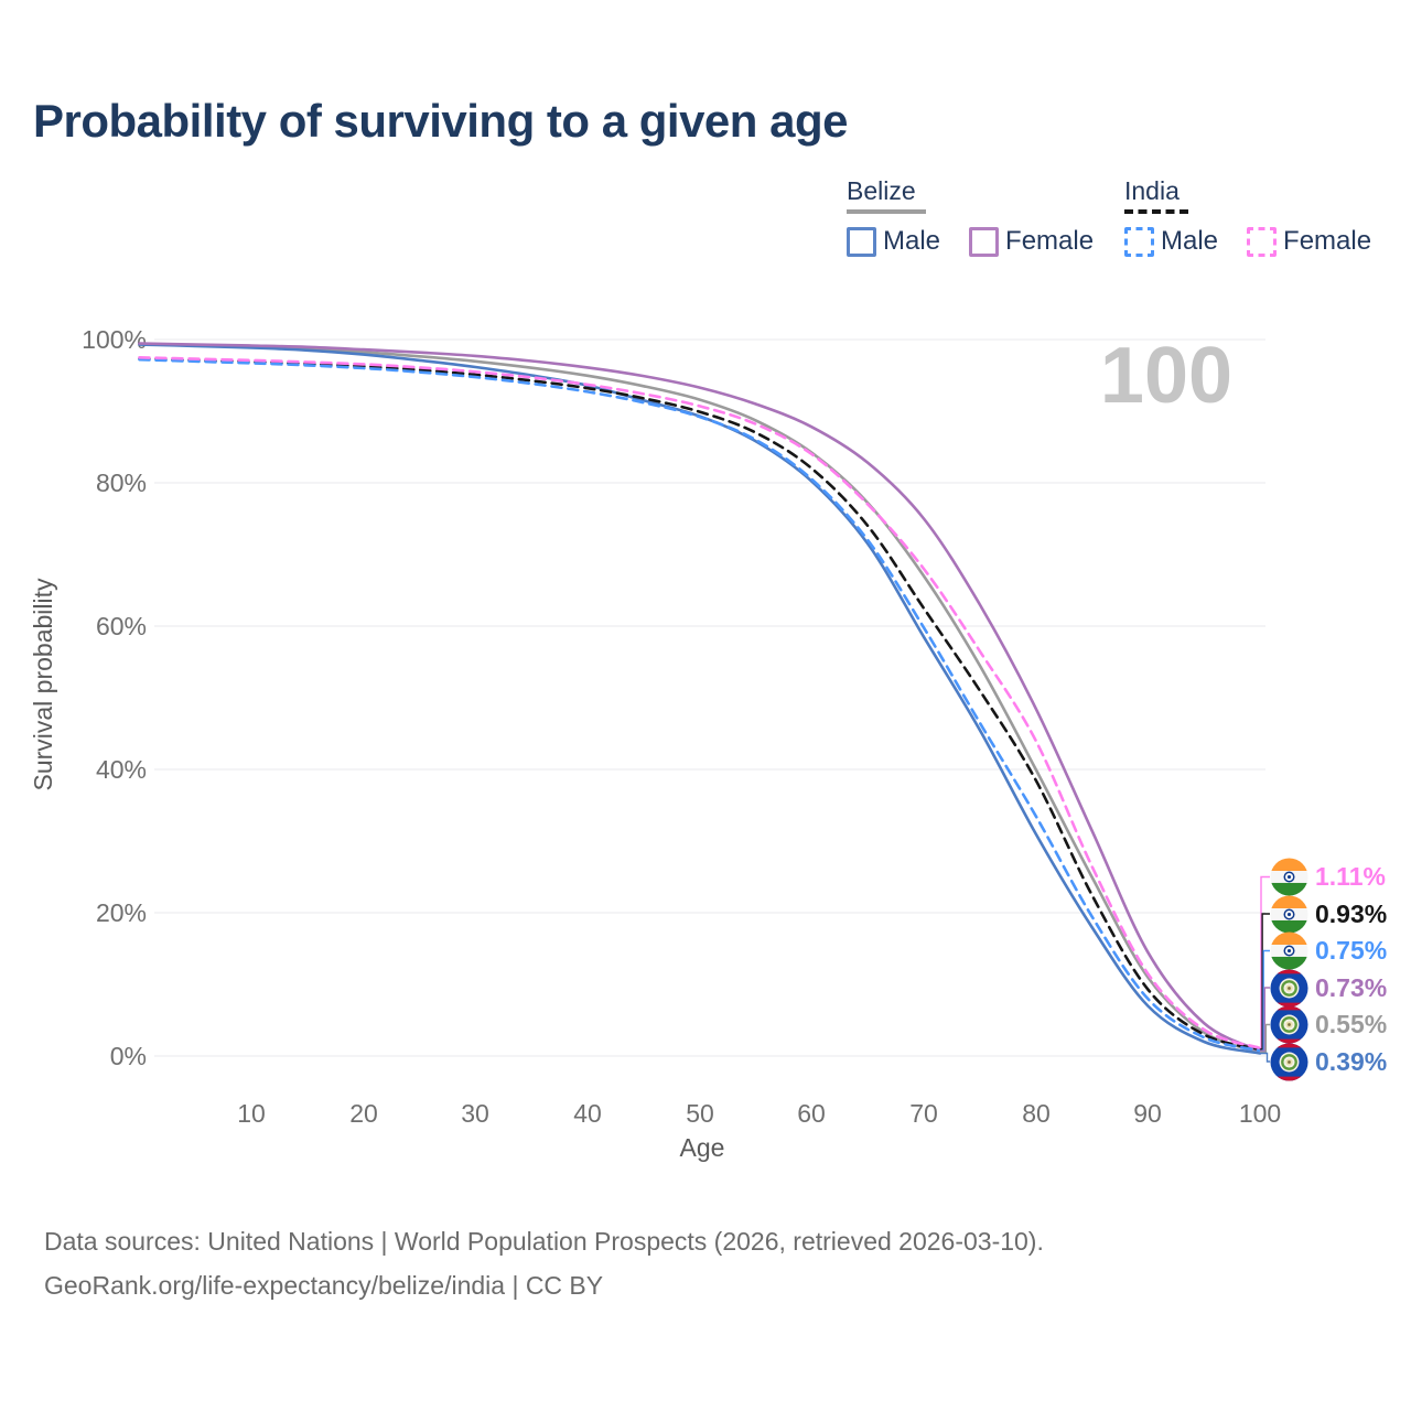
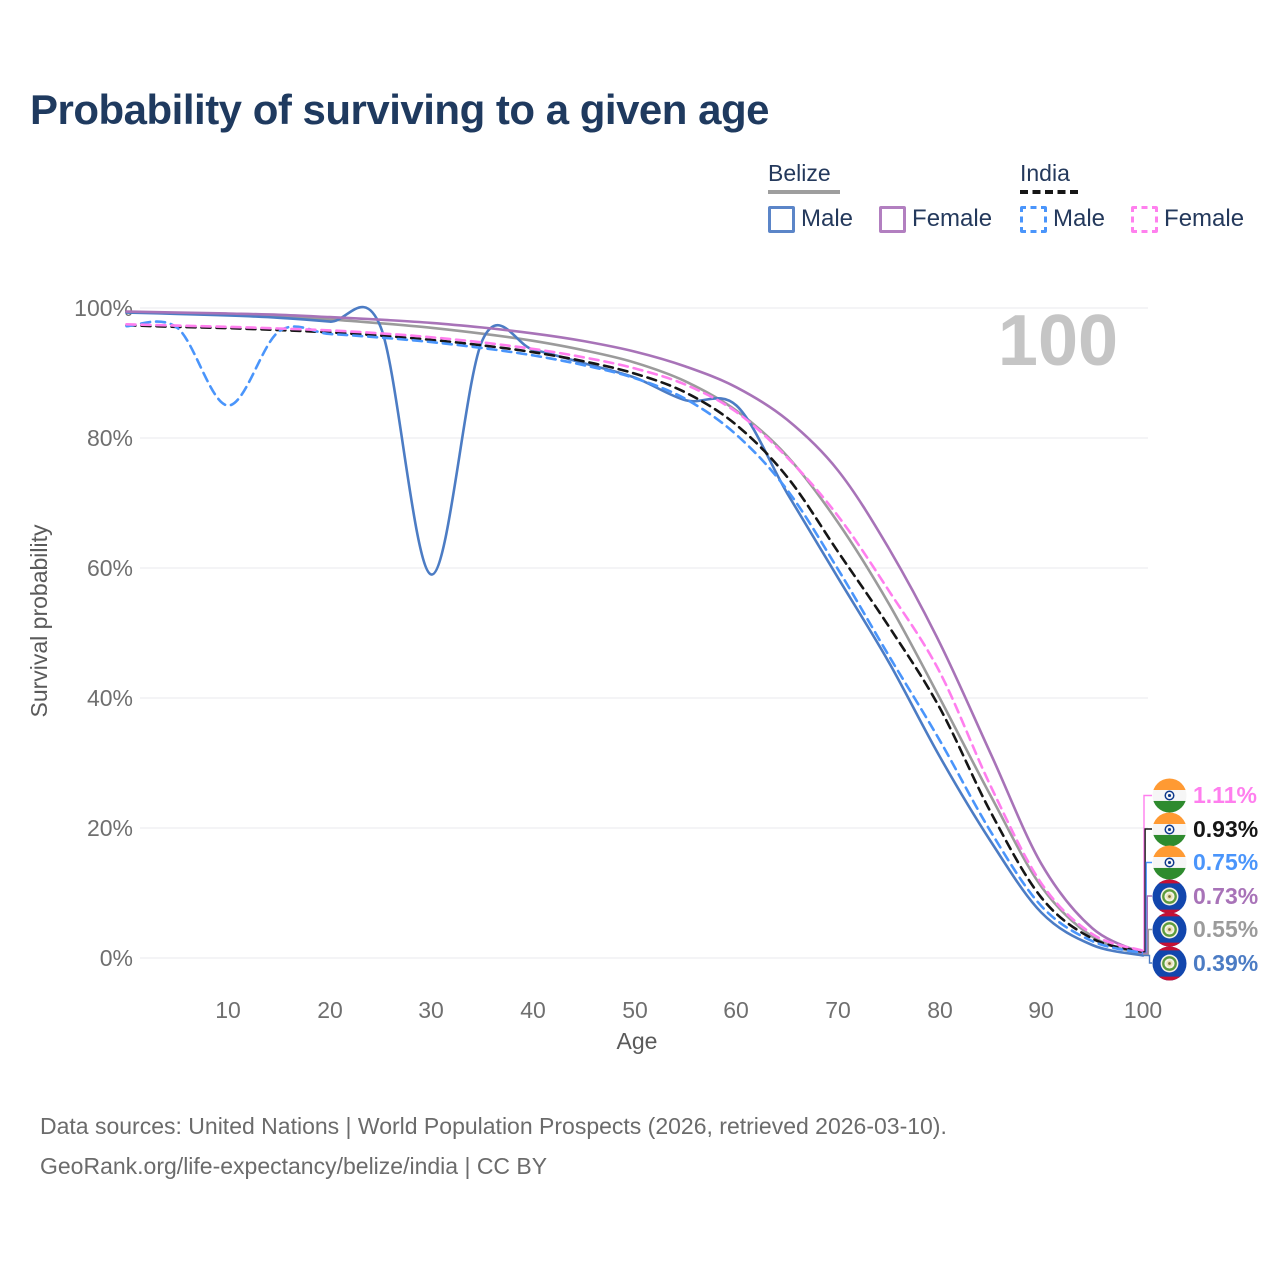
India Male/10: 97% -> 85%
Belize Male/30: 96% -> 59%
Belize Male/60: 80% -> 85%
